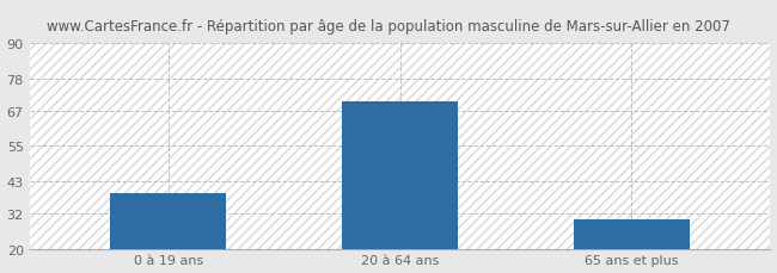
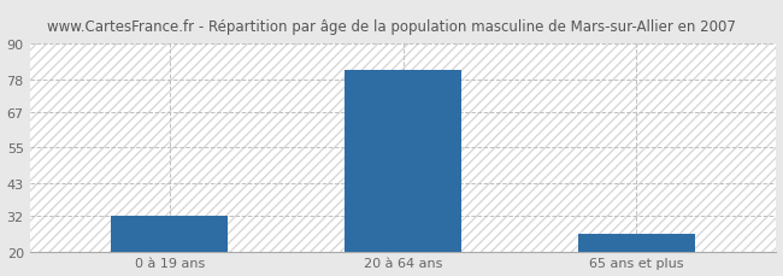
0 à 19 ans: 39 -> 32
20 à 64 ans: 70 -> 81
65 ans et plus: 30 -> 26
